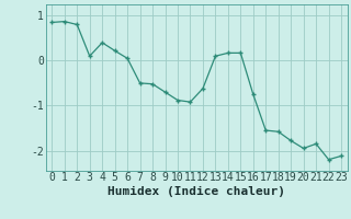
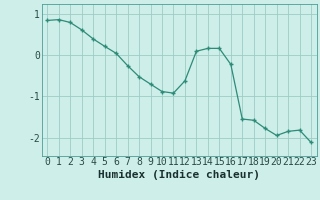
3: 0.10 -> 0.62
7: -0.50 -> -0.25
16: -0.75 -> -0.22
22: -2.20 -> -1.82
